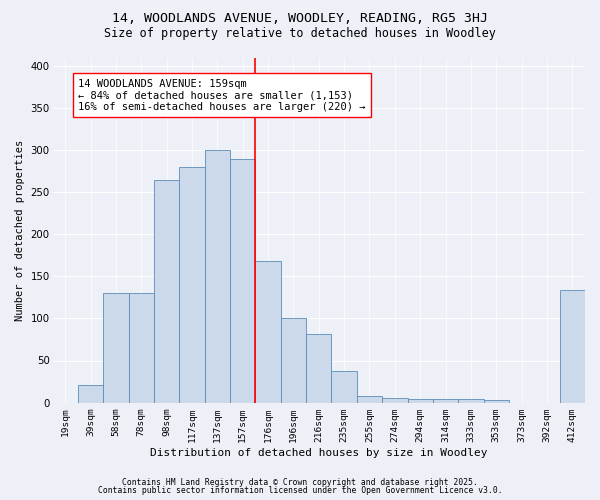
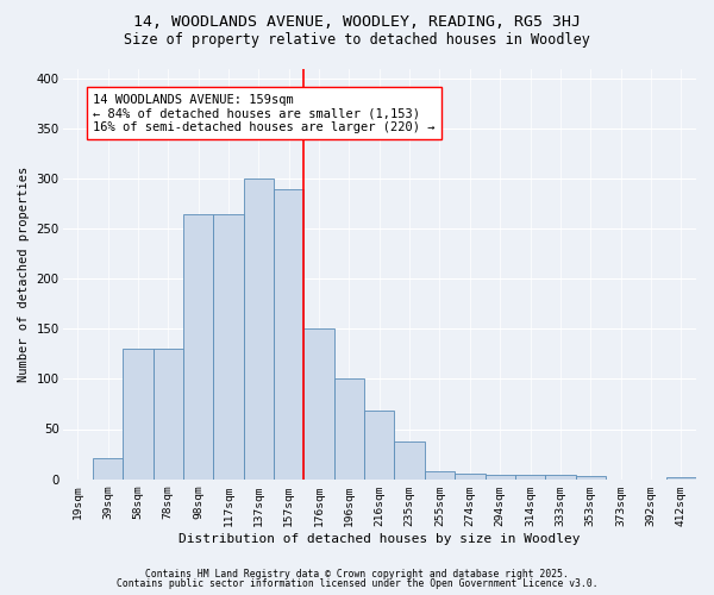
117sqm: 280 -> 265
176sqm: 168 -> 150
216sqm: 82 -> 68
412sqm: 134 -> 2
